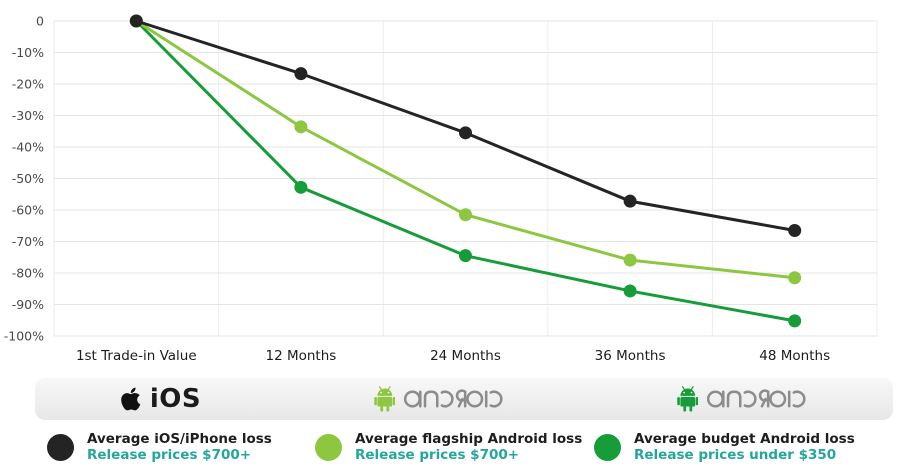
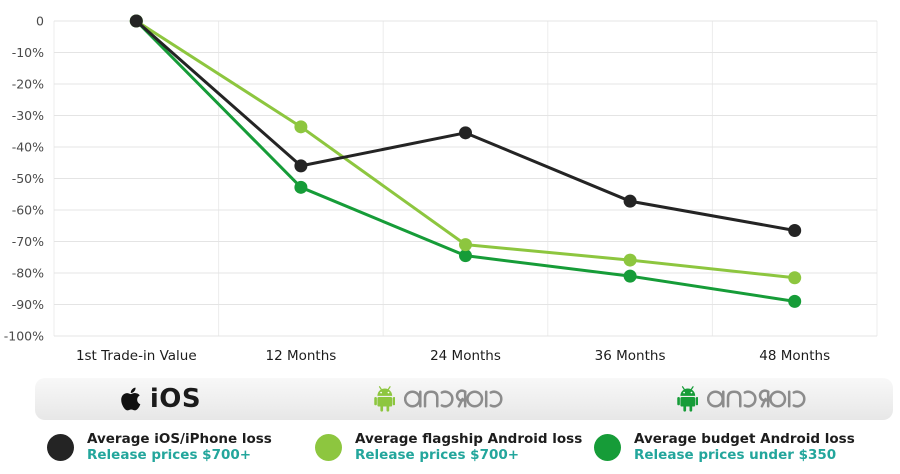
Average iOS/iPhone loss/12 Months: -17 -> -46
Average flagship Android loss/24 Months: -62 -> -71
Average budget Android loss/36 Months: -86 -> -81
Average budget Android loss/48 Months: -95 -> -89
